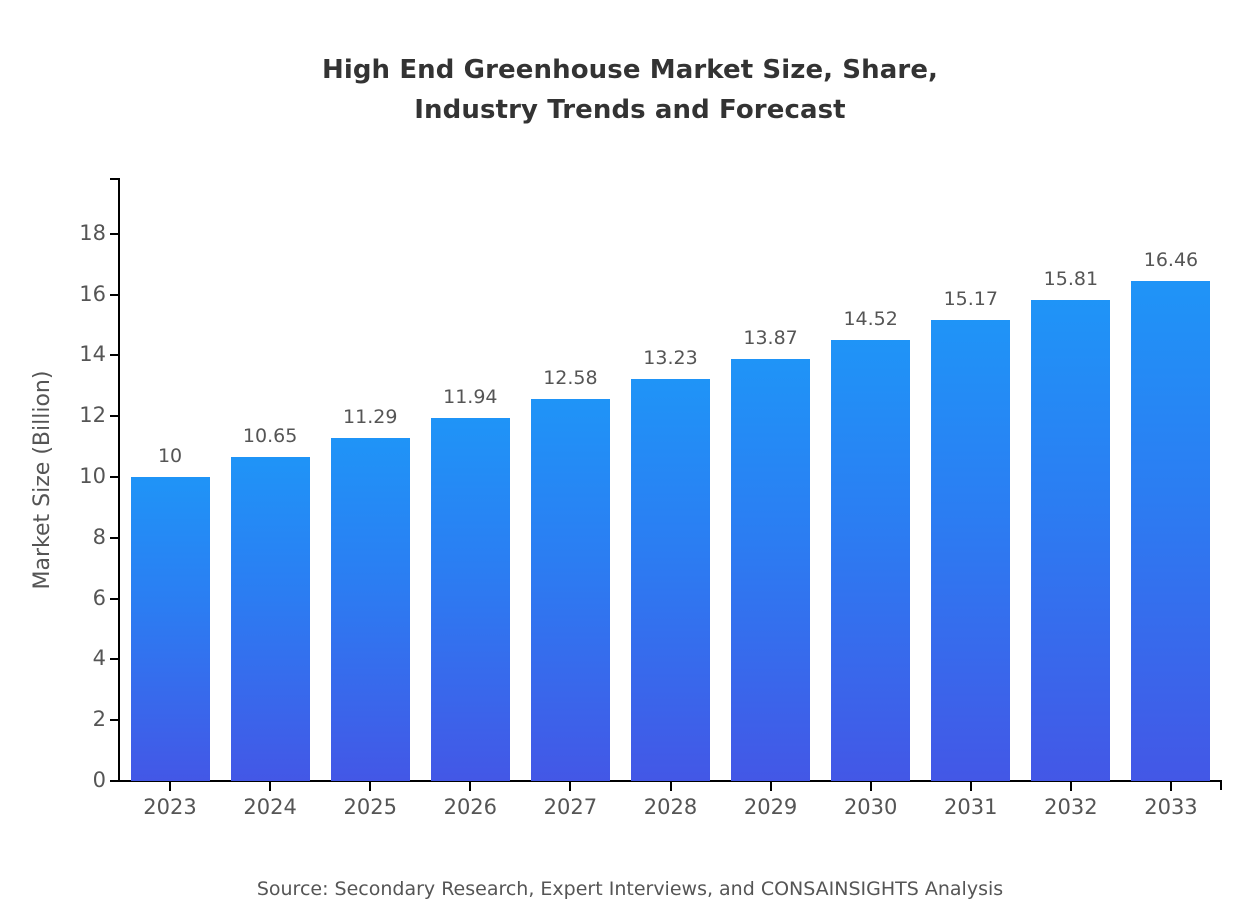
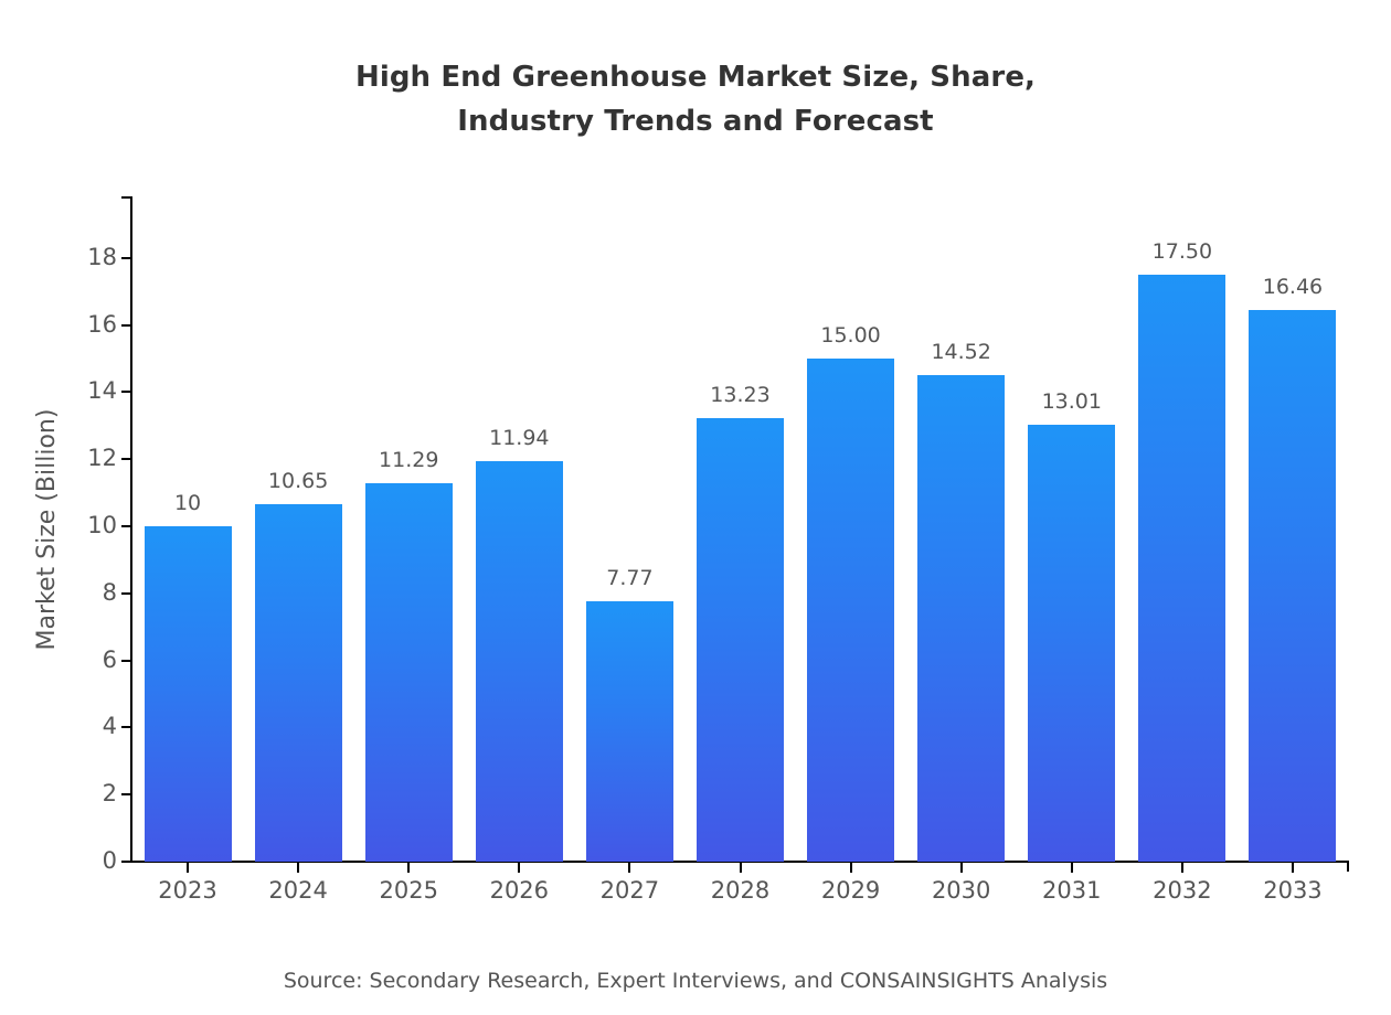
2027: 12.58 -> 7.77
2029: 13.87 -> 15.00
2031: 15.17 -> 13.01
2032: 15.81 -> 17.50
